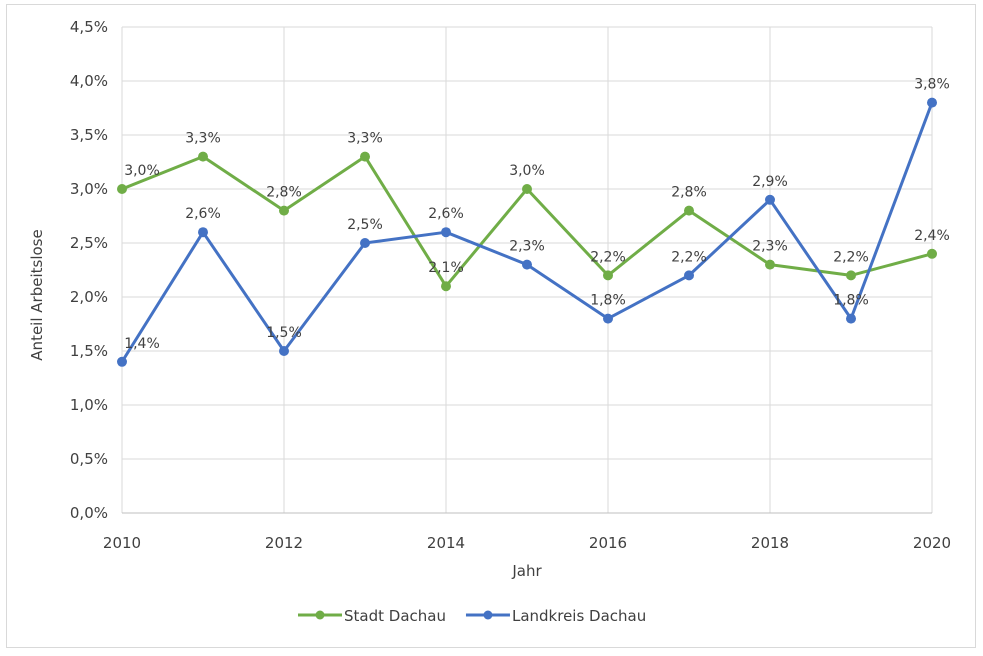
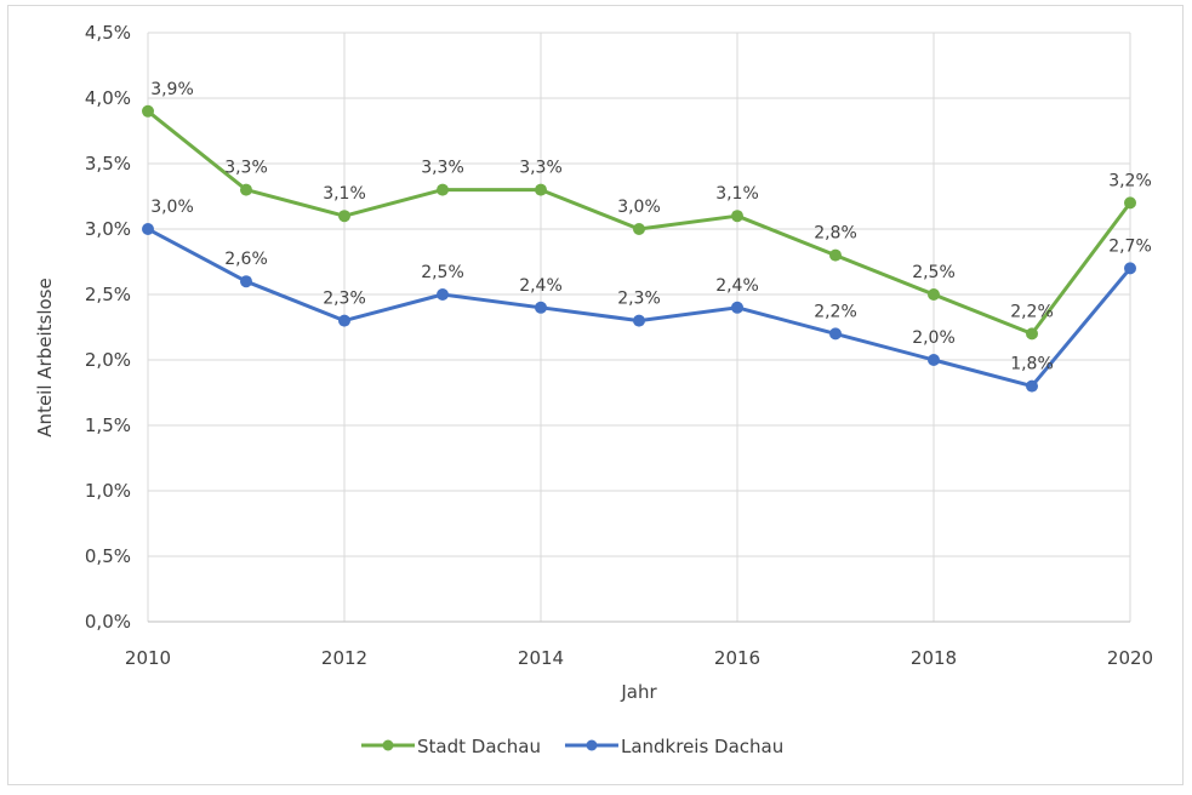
Stadt Dachau/2010: 3,0% -> 3,9%
Landkreis Dachau/2010: 1,4% -> 3,0%
Stadt Dachau/2012: 2,8% -> 3,1%
Landkreis Dachau/2012: 1,5% -> 2,3%
Stadt Dachau/2014: 2,1% -> 3,3%
Landkreis Dachau/2014: 2,6% -> 2,4%
Stadt Dachau/2016: 2,2% -> 3,1%
Landkreis Dachau/2016: 1,8% -> 2,4%
Stadt Dachau/2018: 2,3% -> 2,5%
Landkreis Dachau/2018: 2,9% -> 2,0%
Stadt Dachau/2020: 2,4% -> 3,2%
Landkreis Dachau/2020: 3,8% -> 2,7%
